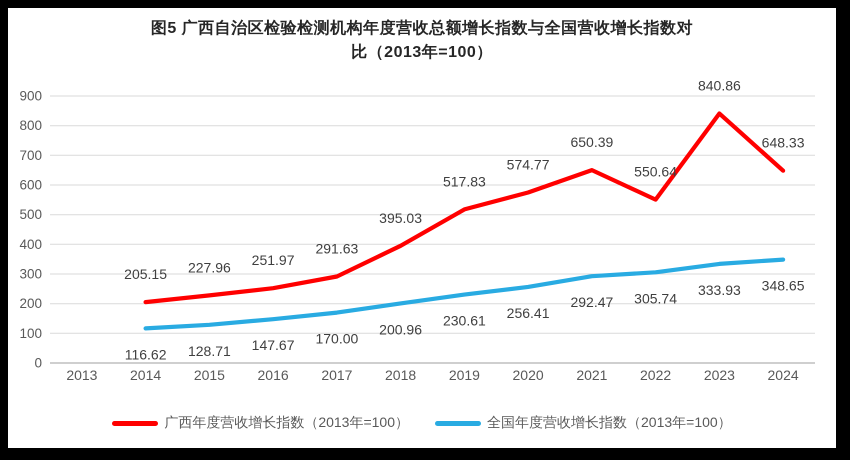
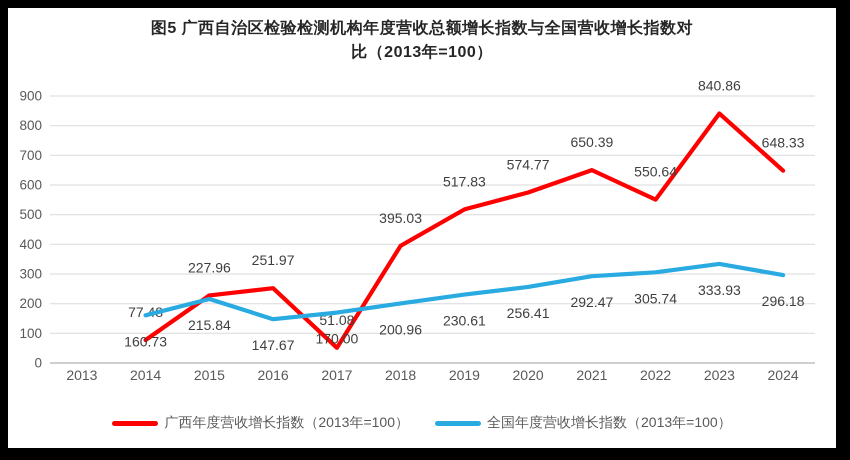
广西年度营收增长指数（2013年=100）/2014: 205.15 -> 77.48
全国年度营收增长指数（2013年=100）/2014: 116.62 -> 160.73
全国年度营收增长指数（2013年=100）/2015: 128.71 -> 215.84
广西年度营收增长指数（2013年=100）/2017: 291.63 -> 51.08
全国年度营收增长指数（2013年=100）/2024: 348.65 -> 296.18
